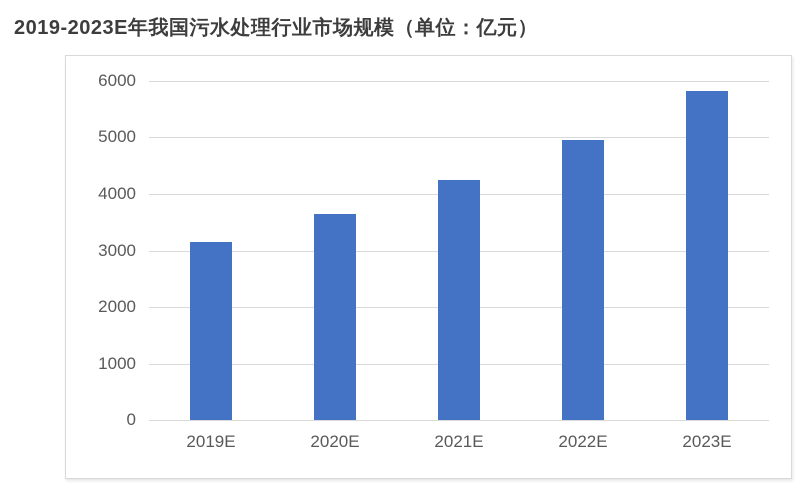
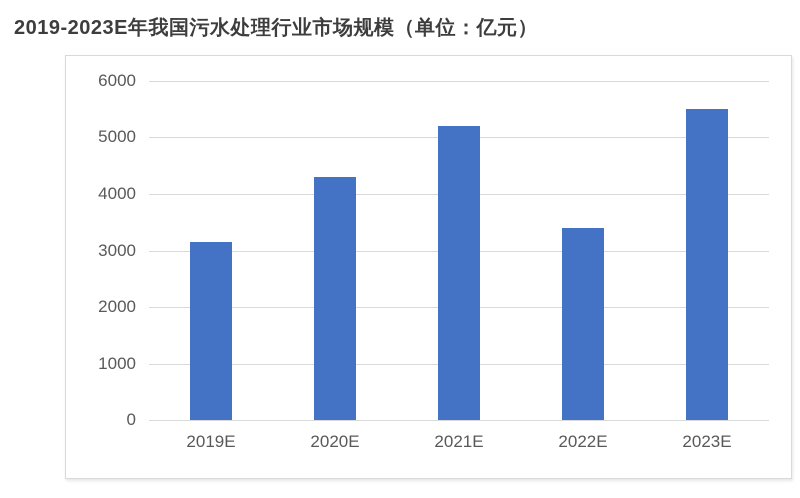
2020E: 3600 -> 4300
2021E: 4200 -> 5200
2022E: 5000 -> 3400
2023E: 5800 -> 5500
